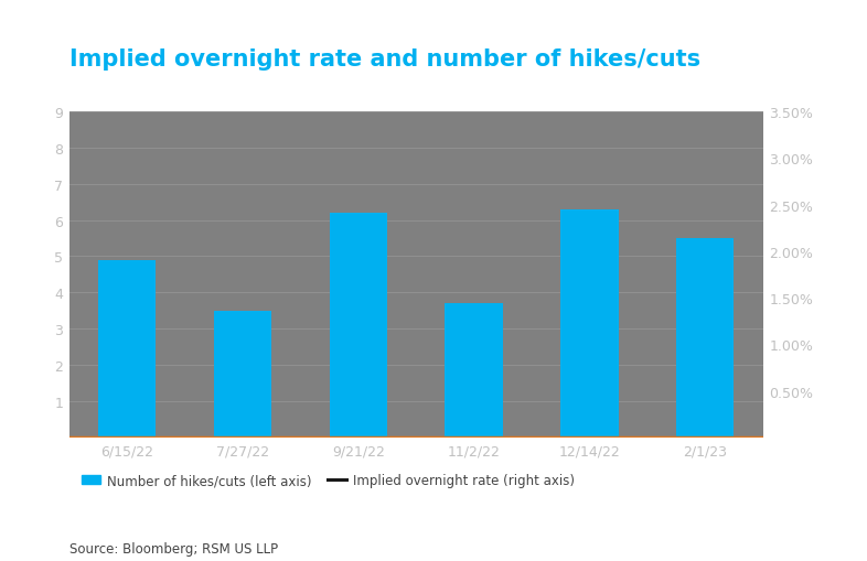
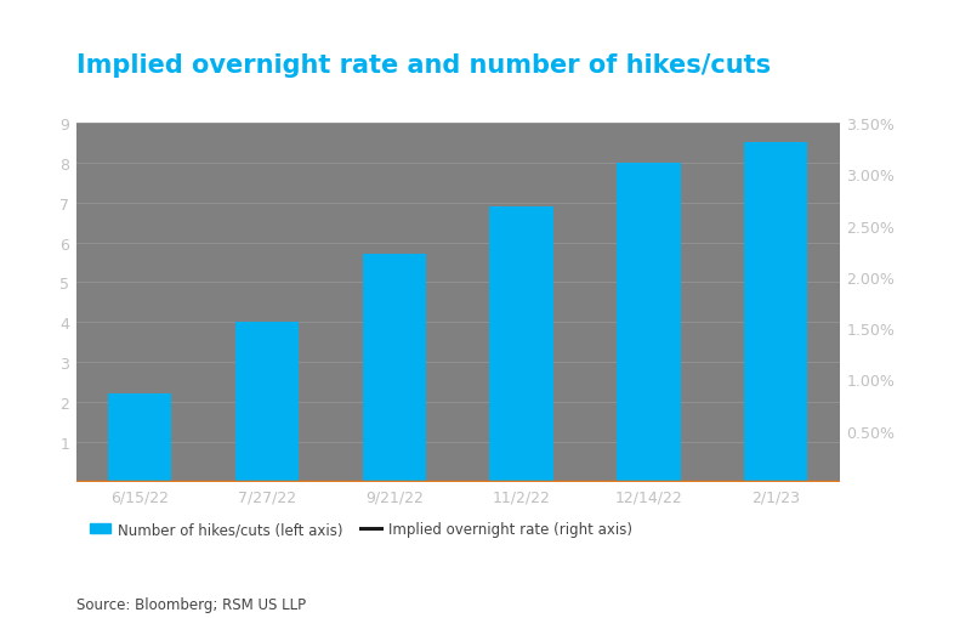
Number of hikes/cuts (left axis)/6/15/22: 4.9 -> 2.2
Number of hikes/cuts (left axis)/7/27/22: 3.5 -> 4.0
Number of hikes/cuts (left axis)/9/21/22: 6.2 -> 5.7
Number of hikes/cuts (left axis)/11/2/22: 3.7 -> 6.9
Number of hikes/cuts (left axis)/12/14/22: 6.3 -> 8.0
Number of hikes/cuts (left axis)/2/1/23: 5.5 -> 8.5
